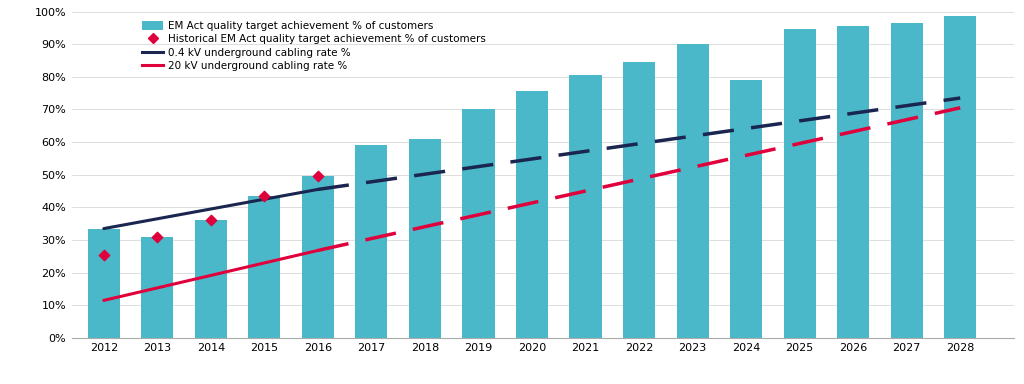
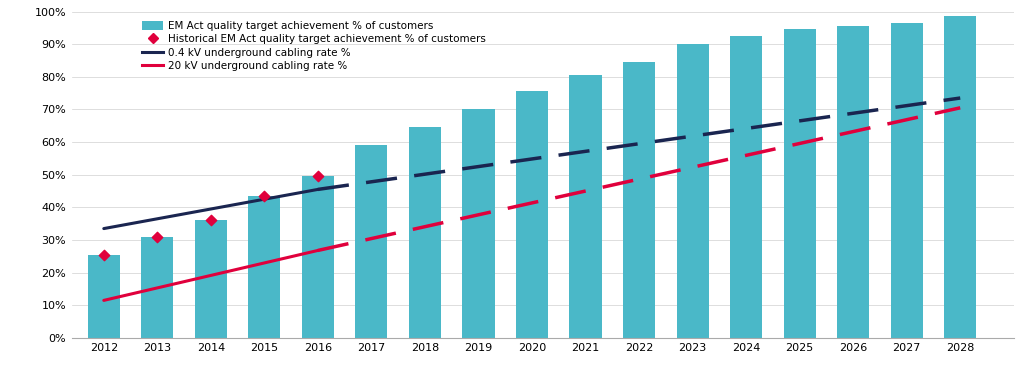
EM Act quality target achievement % of customers/2012: 33.5% -> 25.5%
EM Act quality target achievement % of customers/2018: 61.0% -> 64.5%
EM Act quality target achievement % of customers/2024: 79.0% -> 92.5%
